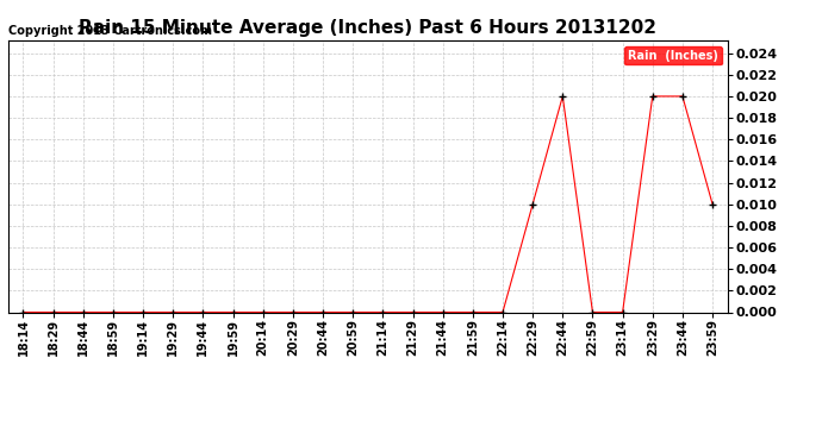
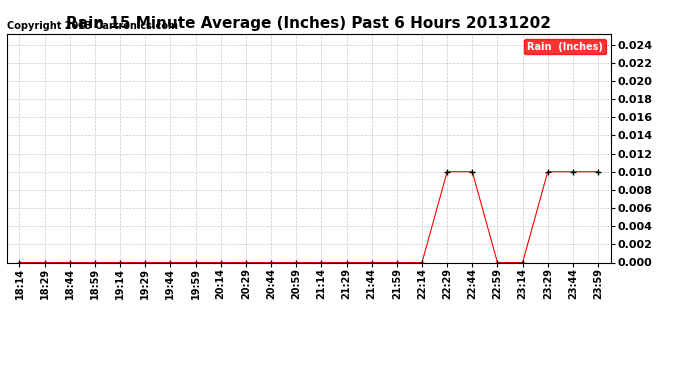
22:44: 0.02 -> 0.01
23:29: 0.02 -> 0.01
23:44: 0.02 -> 0.01
